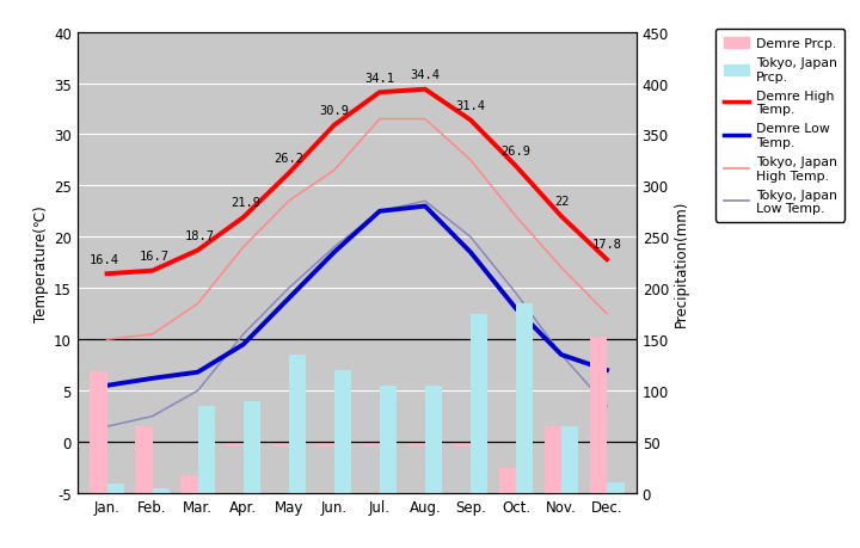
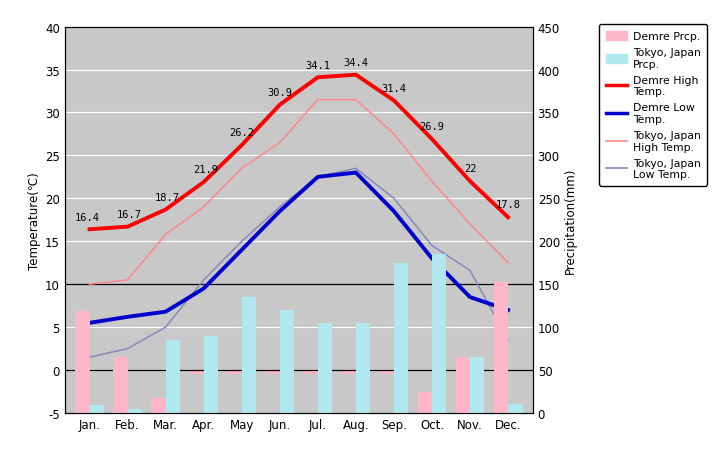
Tokyo, Japan High Temp./Mar.: 13.5 -> 15.8
Tokyo, Japan Low Temp./Nov.: 8.5 -> 11.6
